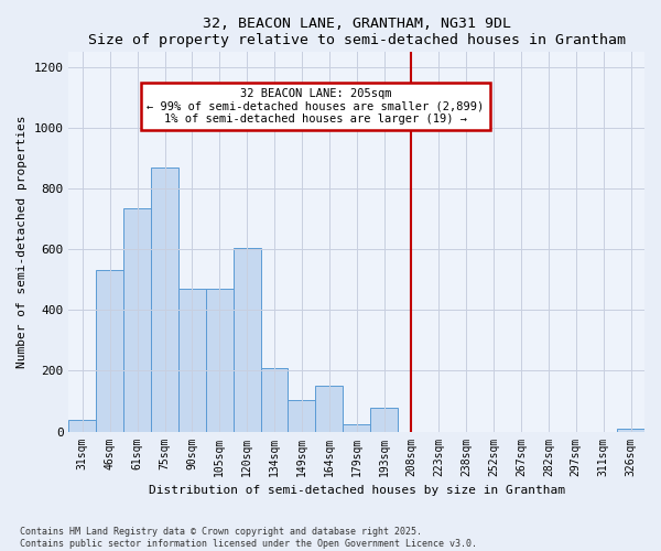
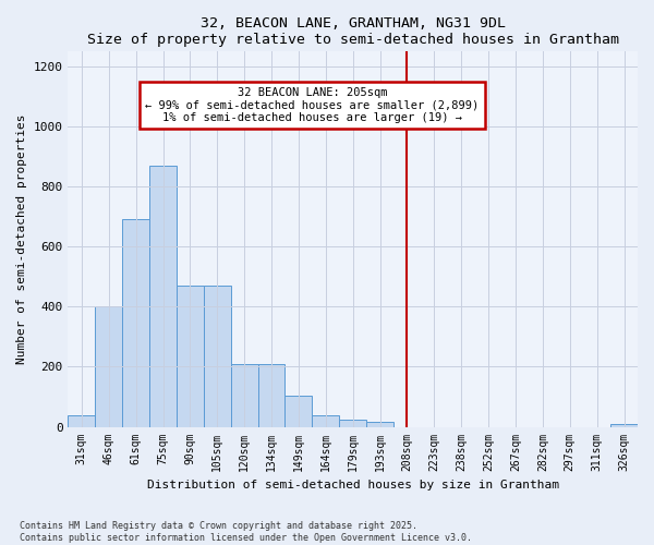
46sqm: 530 -> 400
61sqm: 735 -> 690
120sqm: 605 -> 210
164sqm: 150 -> 40
193sqm: 80 -> 15
